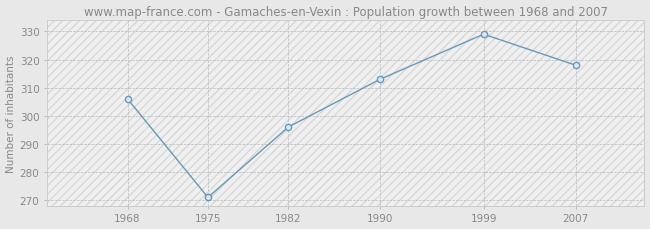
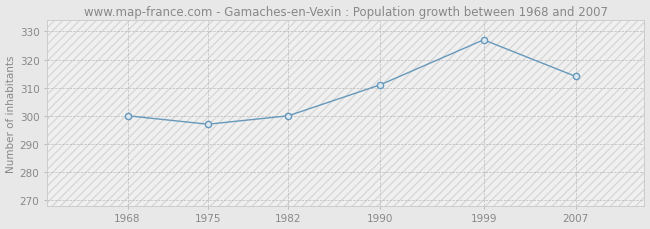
1968: 306 -> 300
1975: 271 -> 297
1982: 296 -> 300
1990: 313 -> 311
1999: 329 -> 327
2007: 318 -> 314
